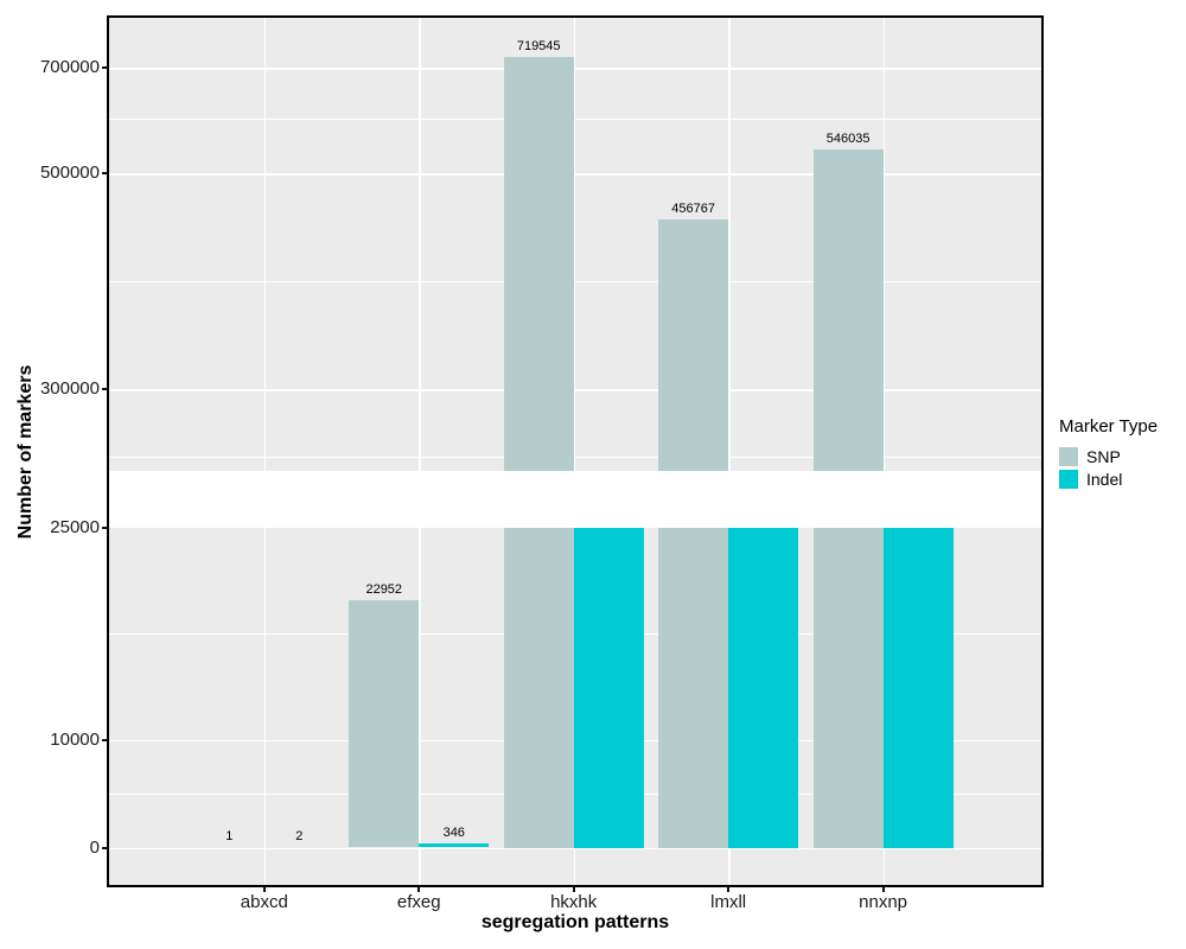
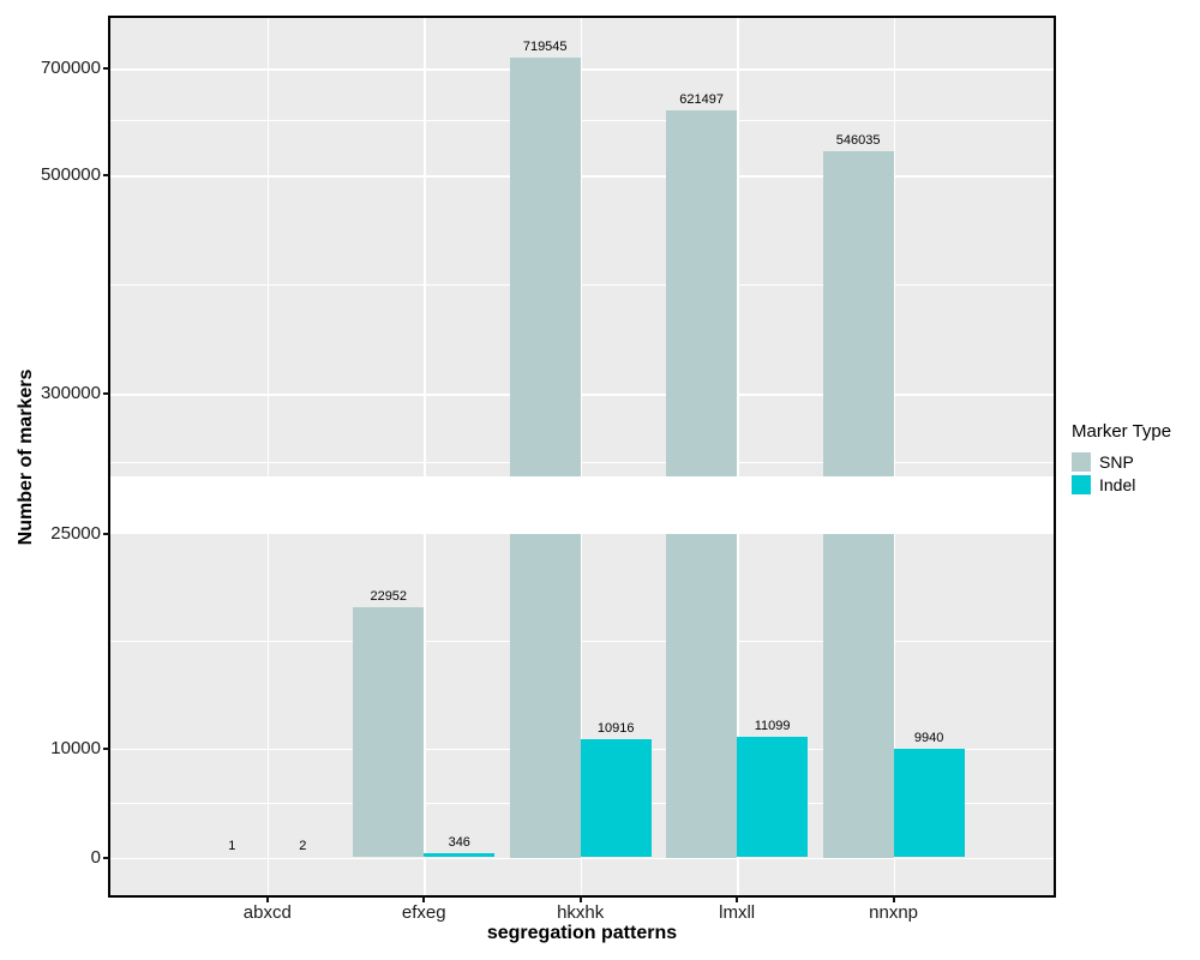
Indel/hkxhk: 67750 -> 10916
SNP/lmxll: 456767 -> 621497
Indel/lmxll: 129741 -> 11099
Indel/nnxnp: 221662 -> 9940
